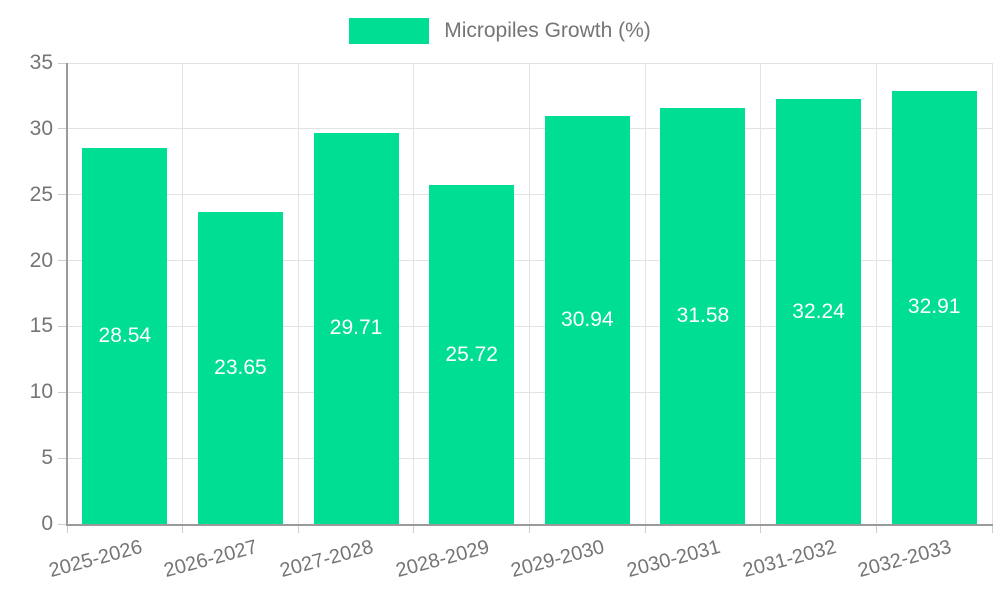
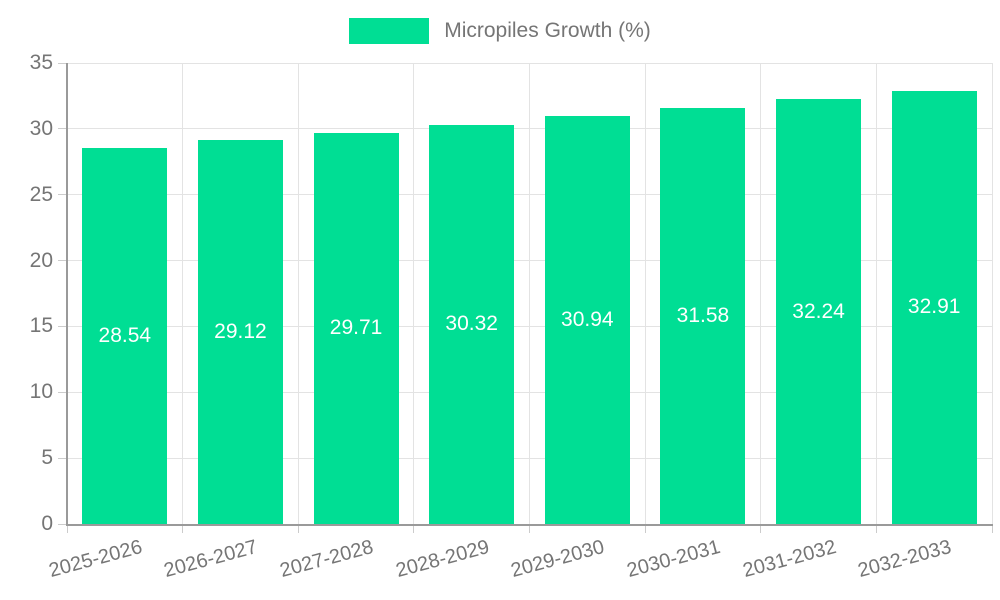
2026-2027: 23.65 -> 29.12
2028-2029: 25.72 -> 30.32
